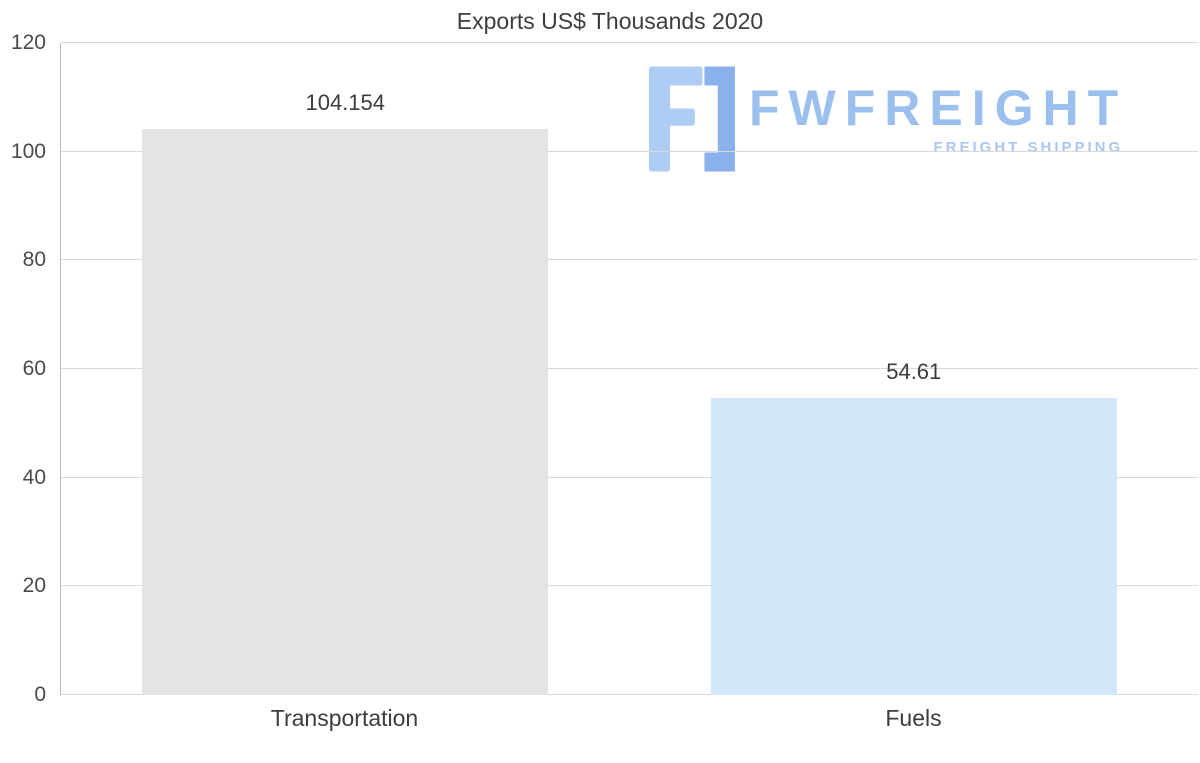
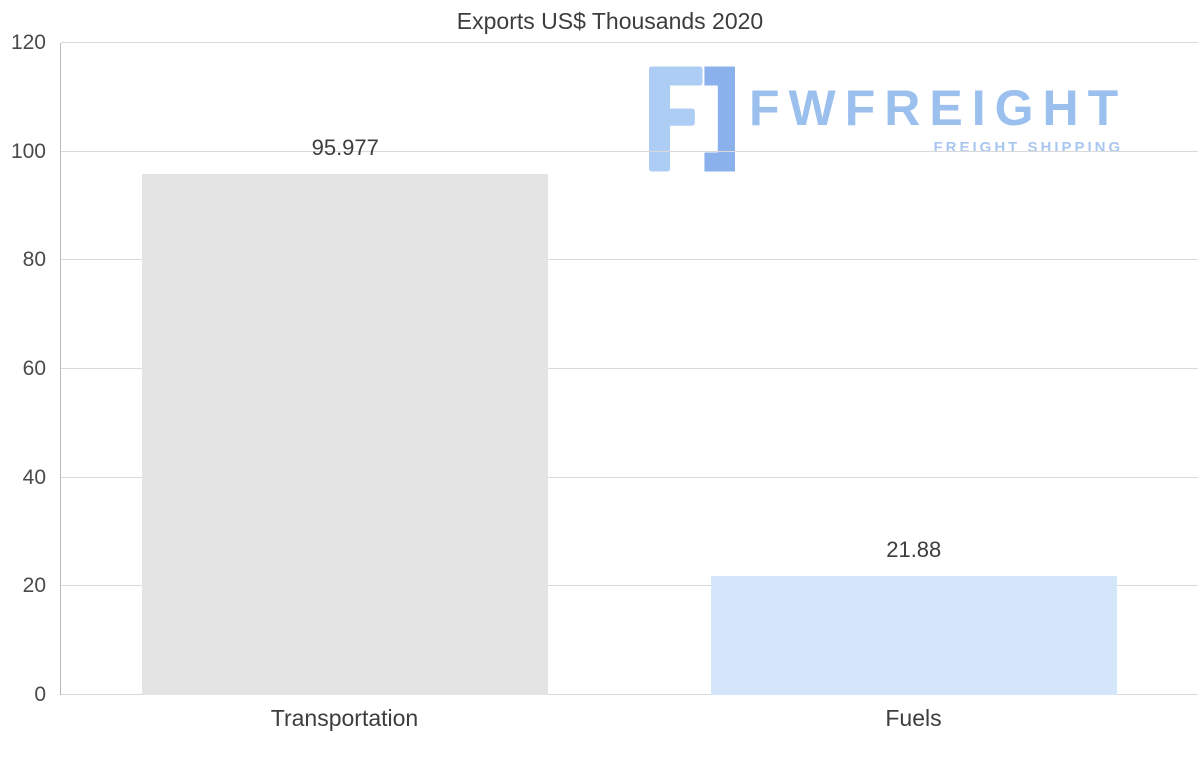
Transportation: 104.154 -> 95.977
Fuels: 54.61 -> 21.88
